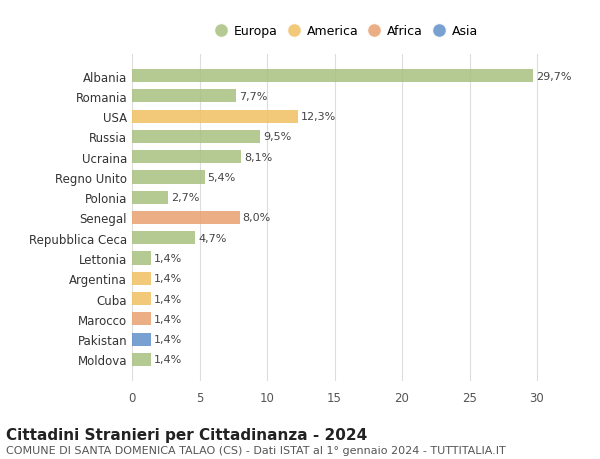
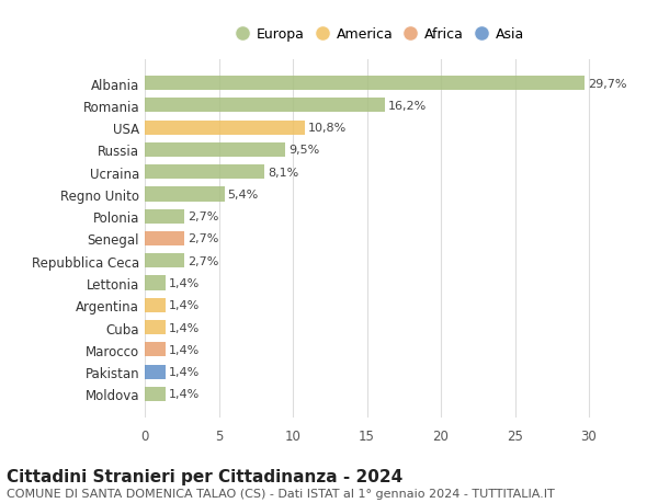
Romania: 7,7% -> 16,2%
USA: 12,3% -> 10,8%
Senegal: 8,0% -> 2,7%
Repubblica Ceca: 4,7% -> 2,7%
